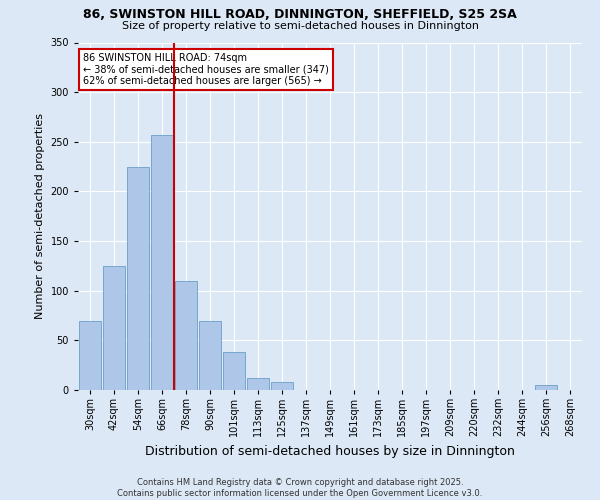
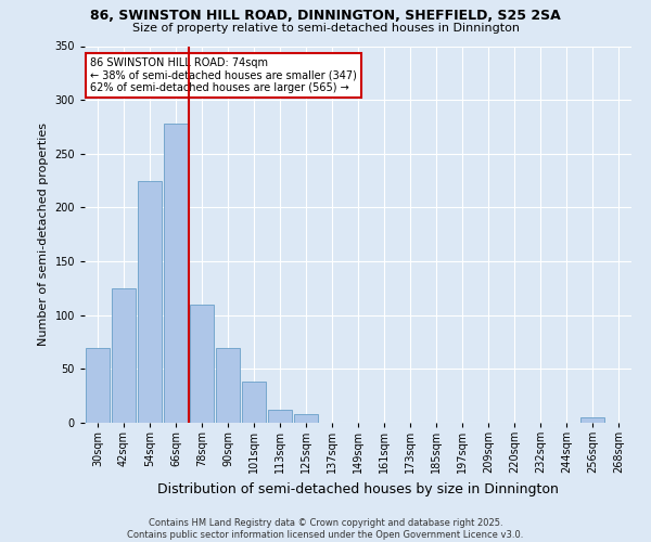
66sqm: 257 -> 278
